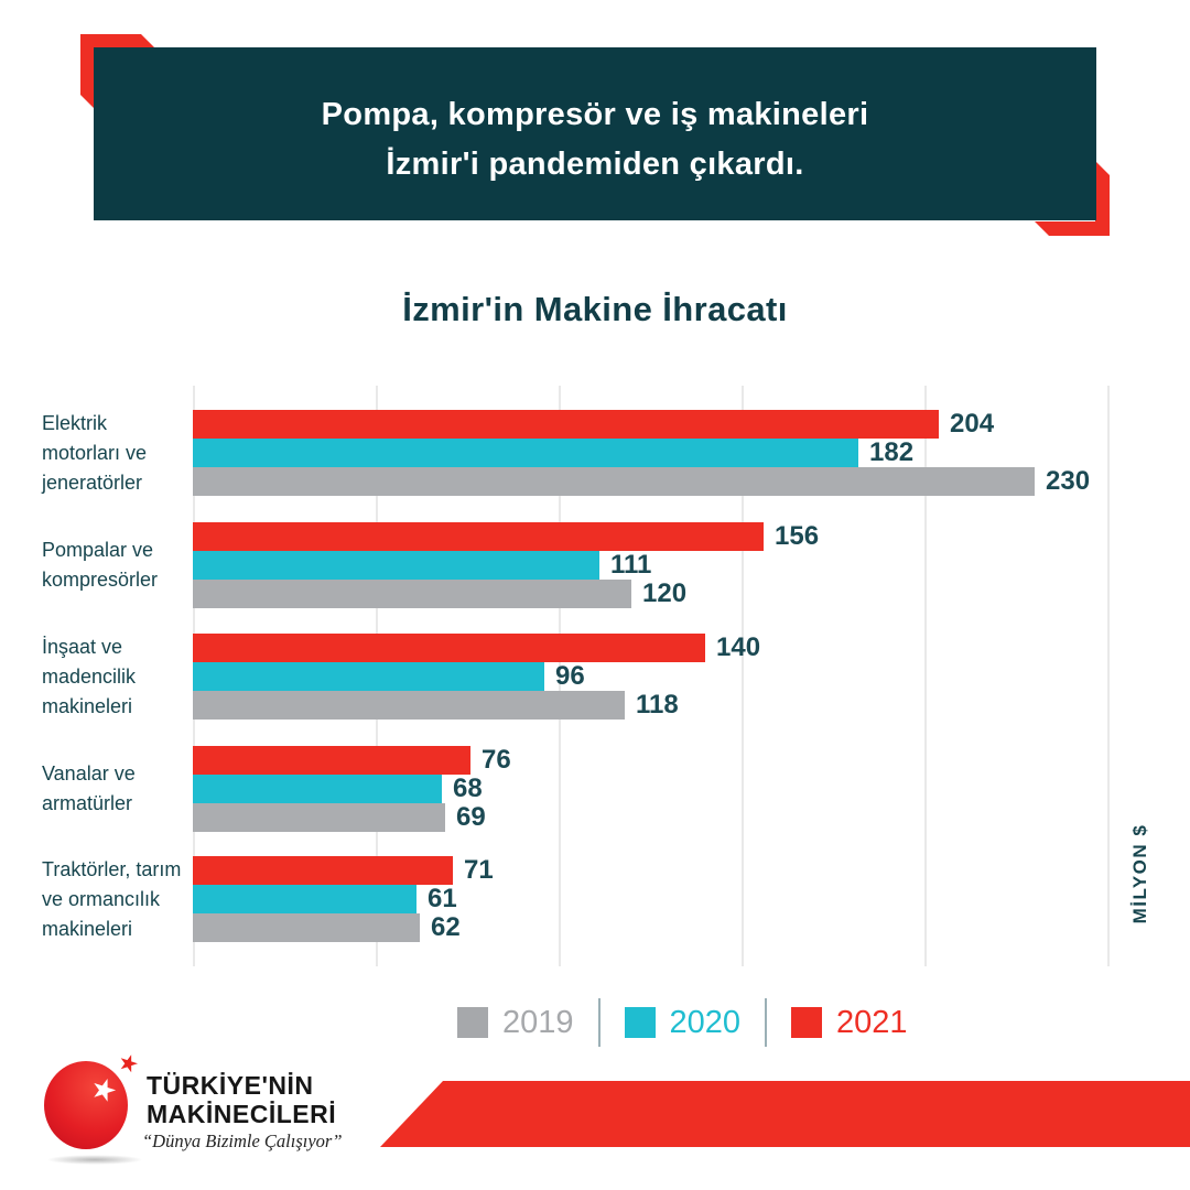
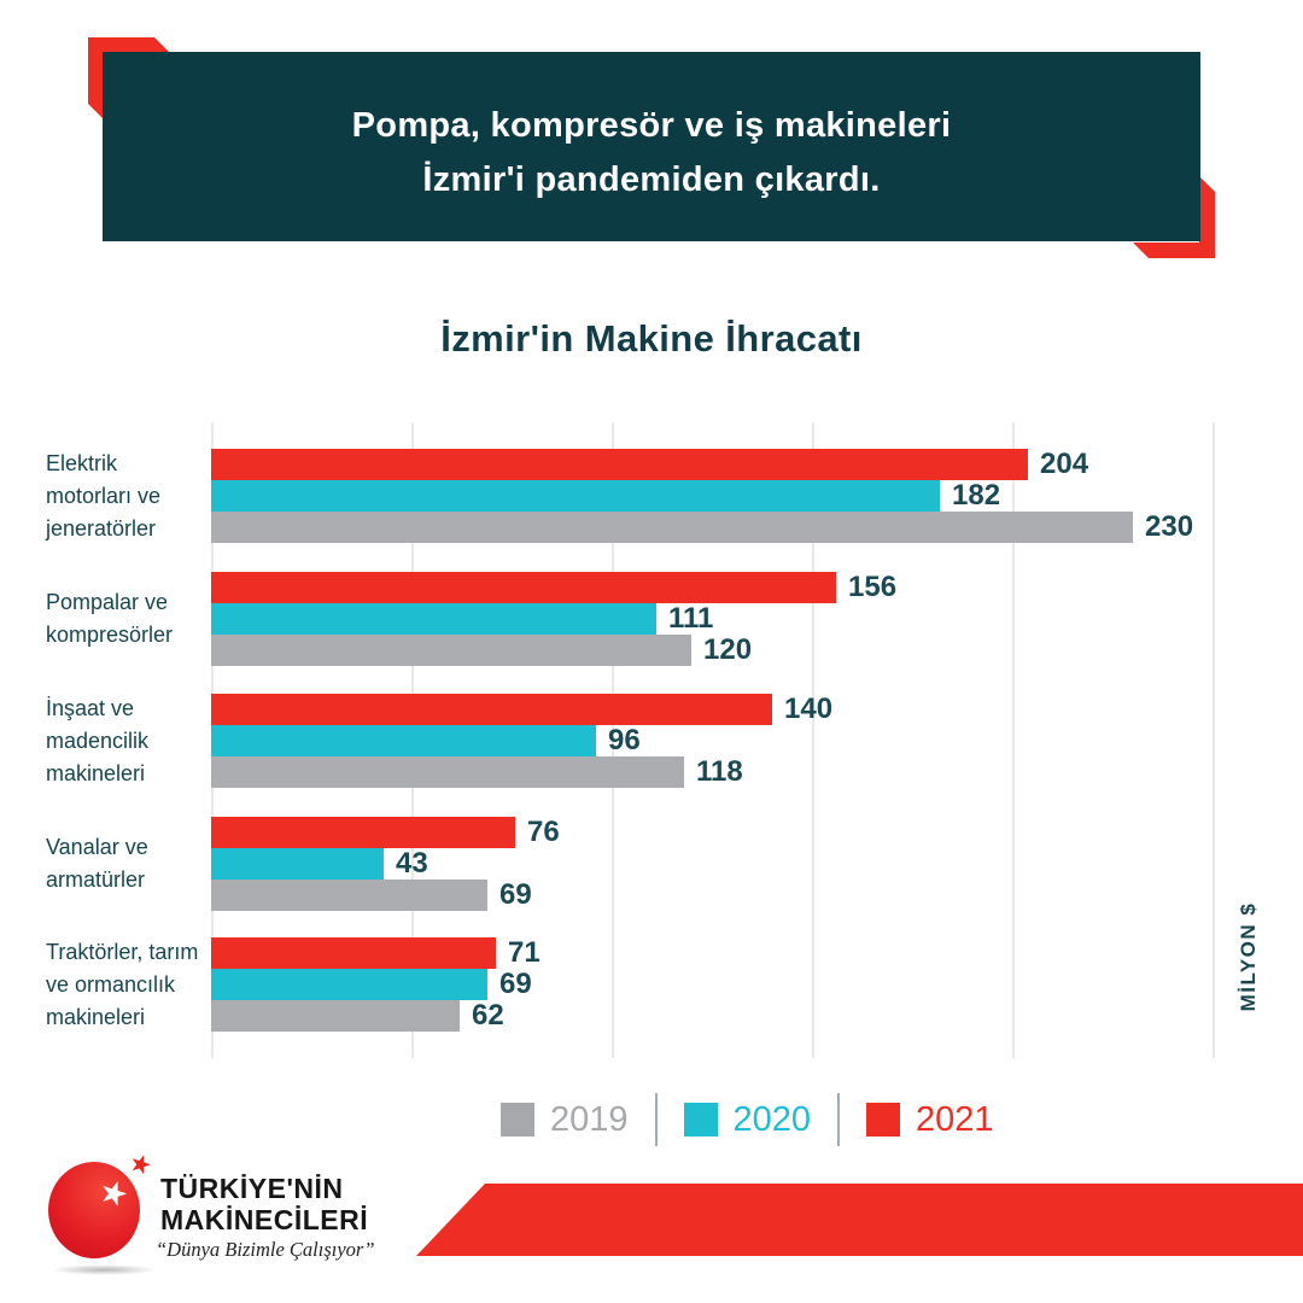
2020/Vanalar ve armatürler: 68 -> 43
2020/Traktörler, tarım ve ormancılık makineleri: 61 -> 69
